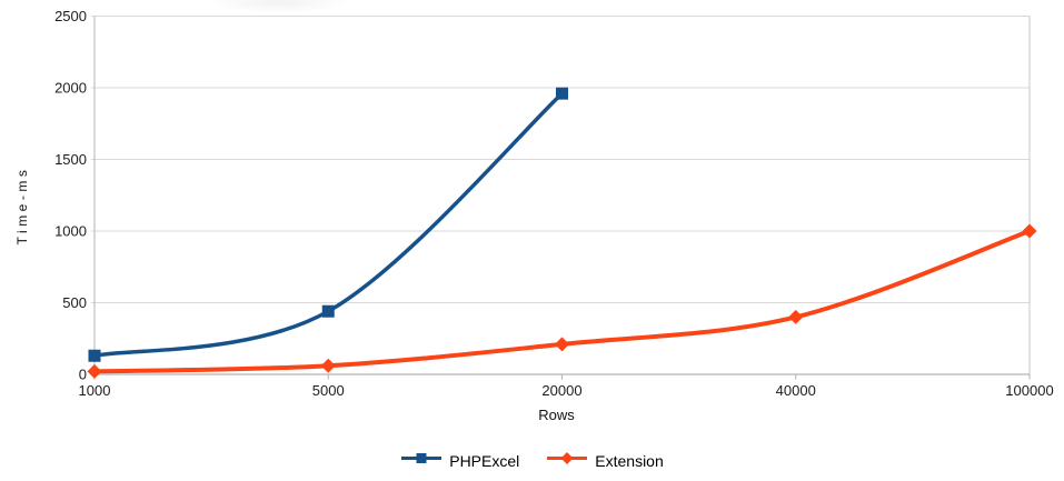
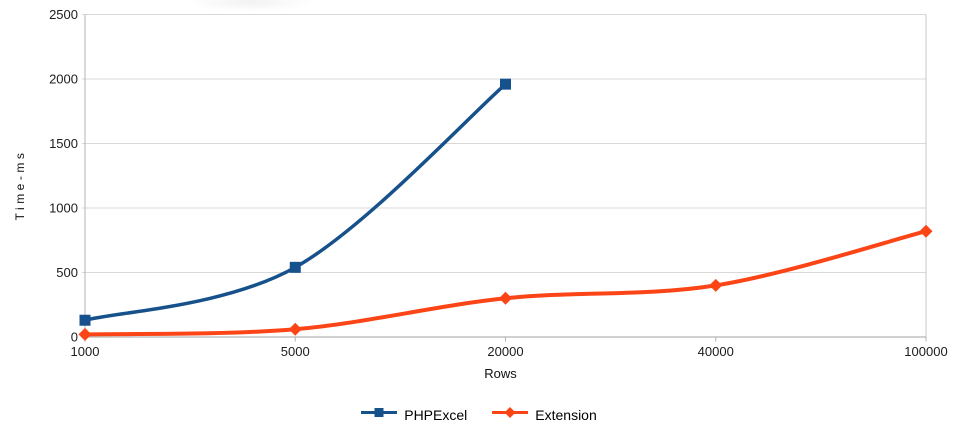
PHPExcel/5000: 440 -> 540
Extension/20000: 210 -> 300
Extension/100000: 1000 -> 820
